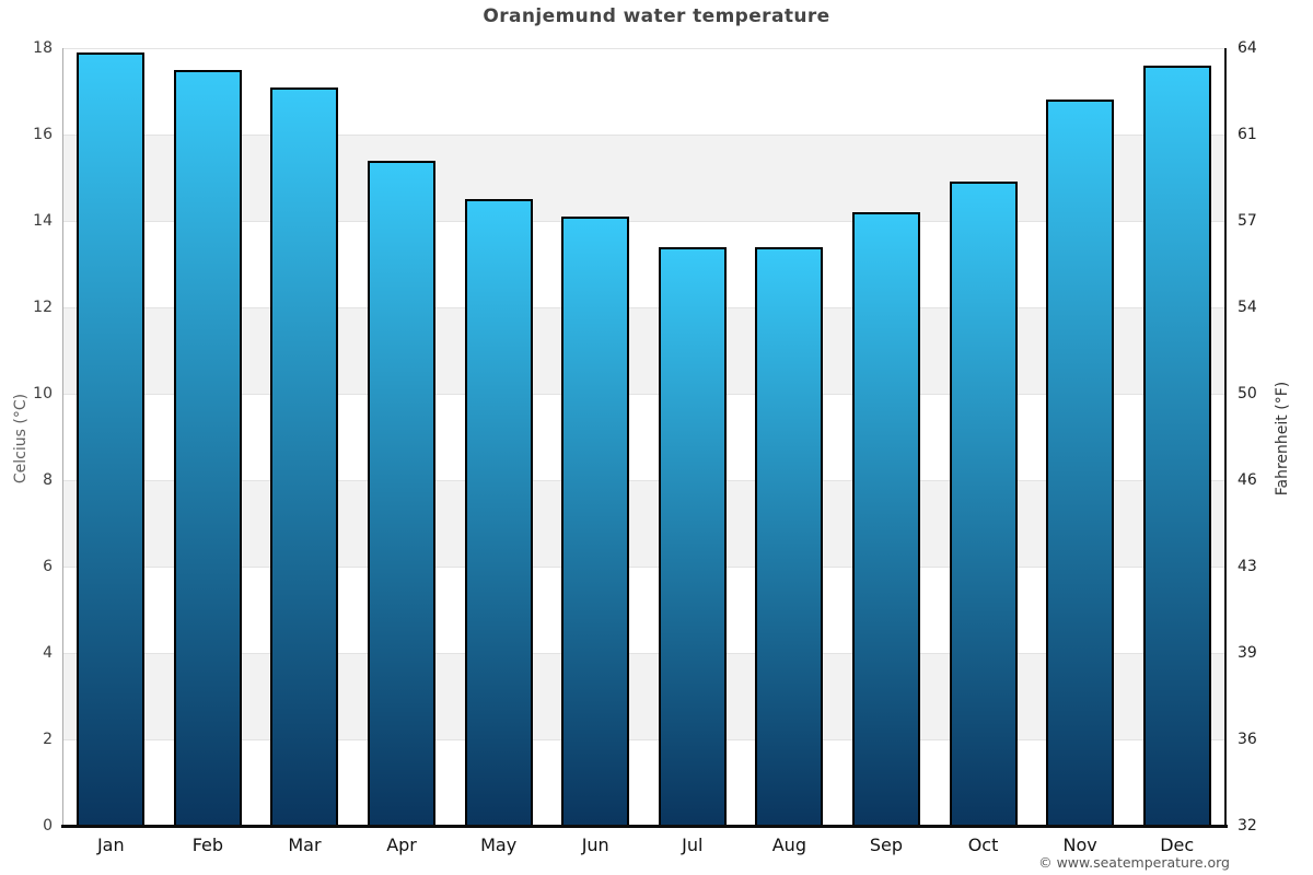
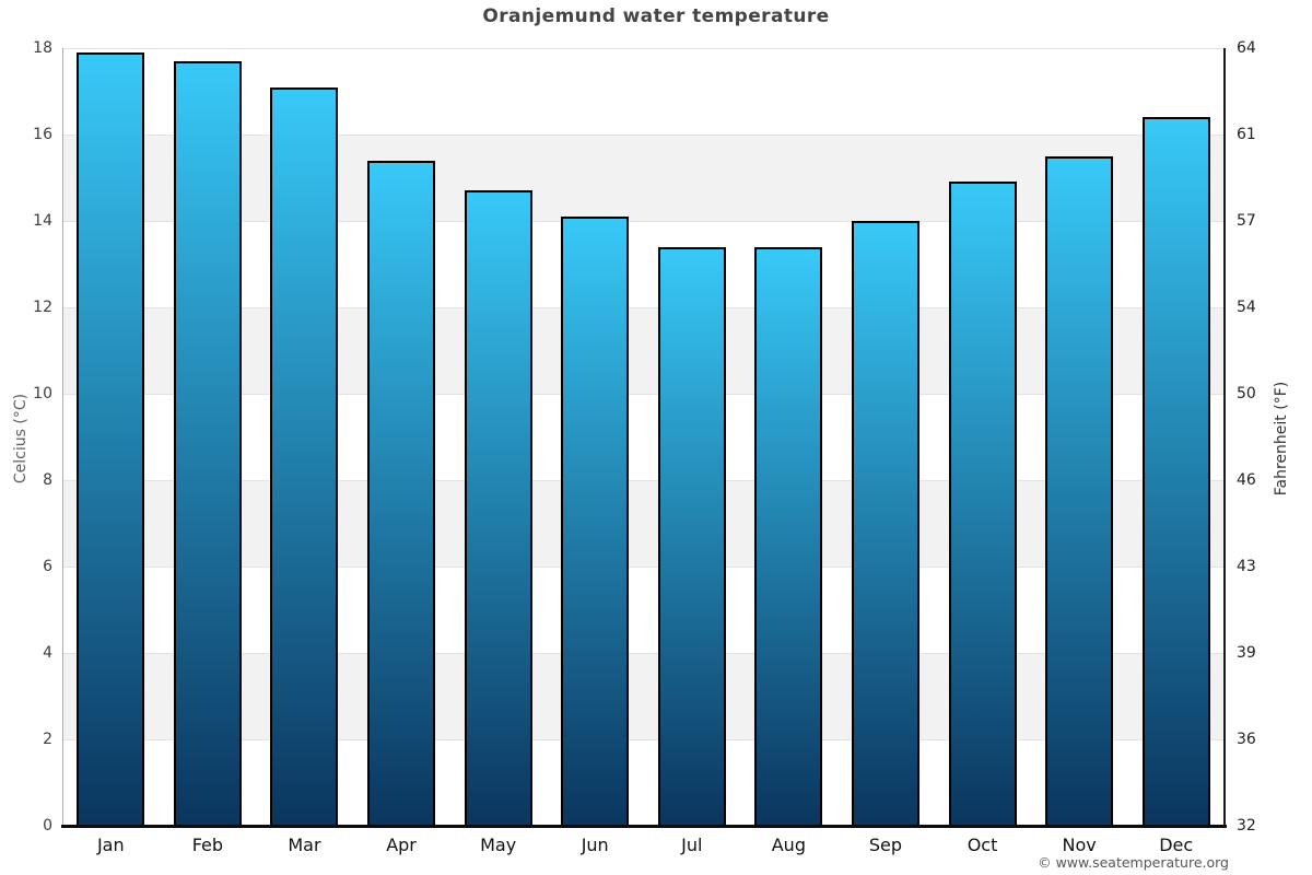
Feb: 17.5 -> 17.7
May: 14.5 -> 14.7
Sep: 14.2 -> 14.0
Nov: 16.8 -> 15.5
Dec: 17.6 -> 16.4
